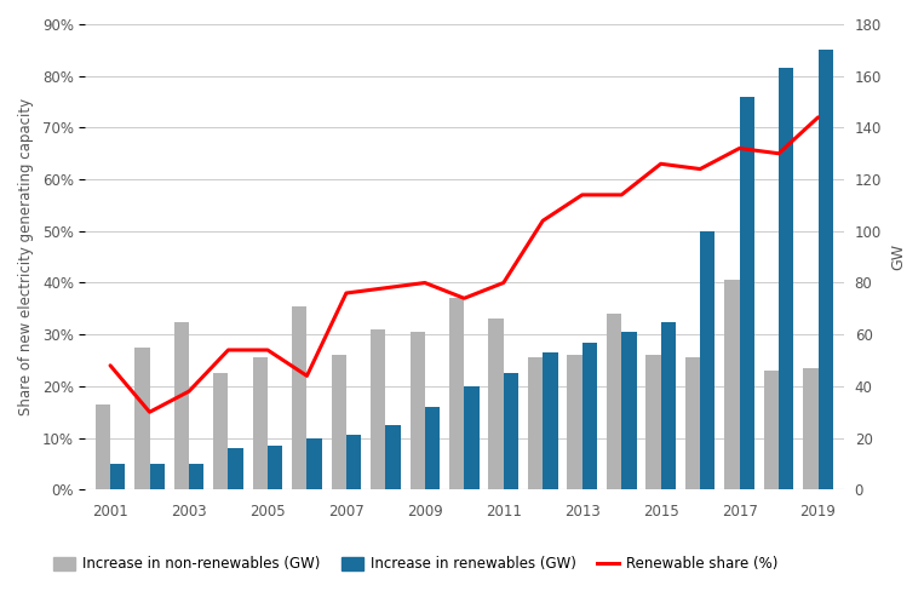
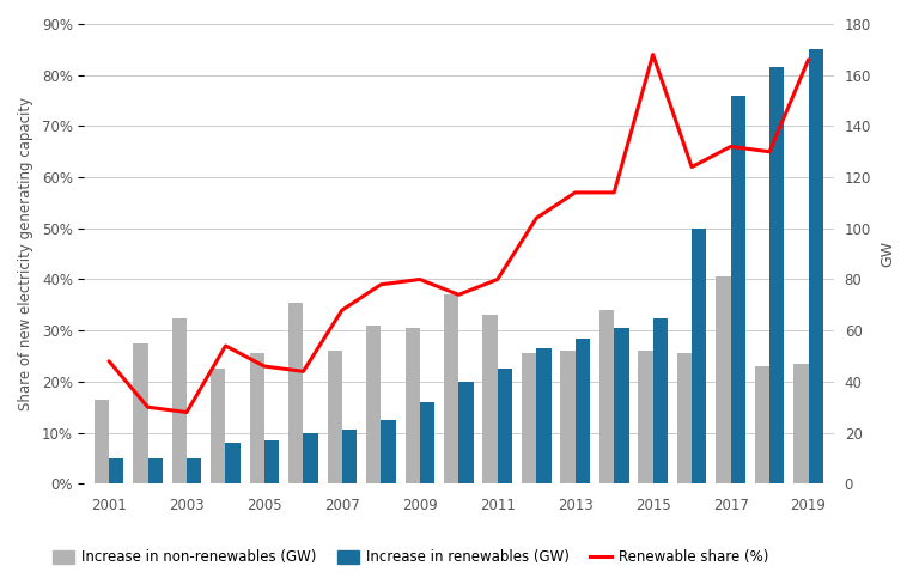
Renewable share (%)/2003: 19% -> 14%
Renewable share (%)/2005: 27% -> 23%
Renewable share (%)/2007: 38% -> 34%
Renewable share (%)/2015: 63% -> 84%
Renewable share (%)/2019: 72% -> 83%
